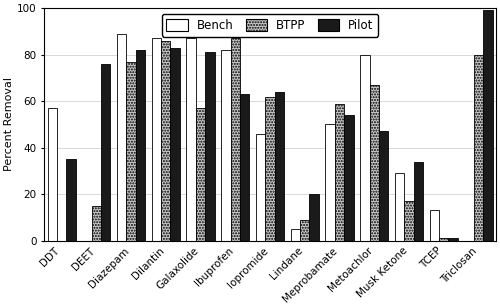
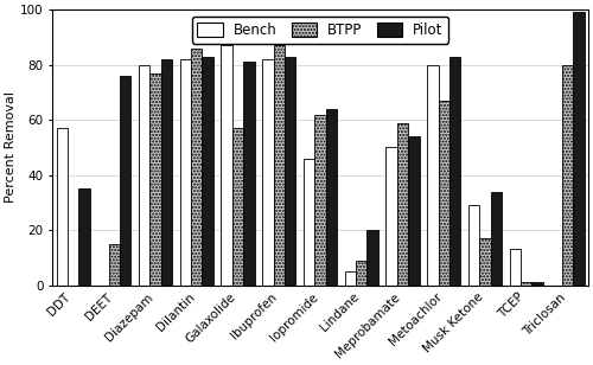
Bench/Diazepam: 89 -> 80
Bench/Dilantin: 87 -> 82
Pilot/Ibuprofen: 63 -> 83
Pilot/Metoachlor: 47 -> 83
